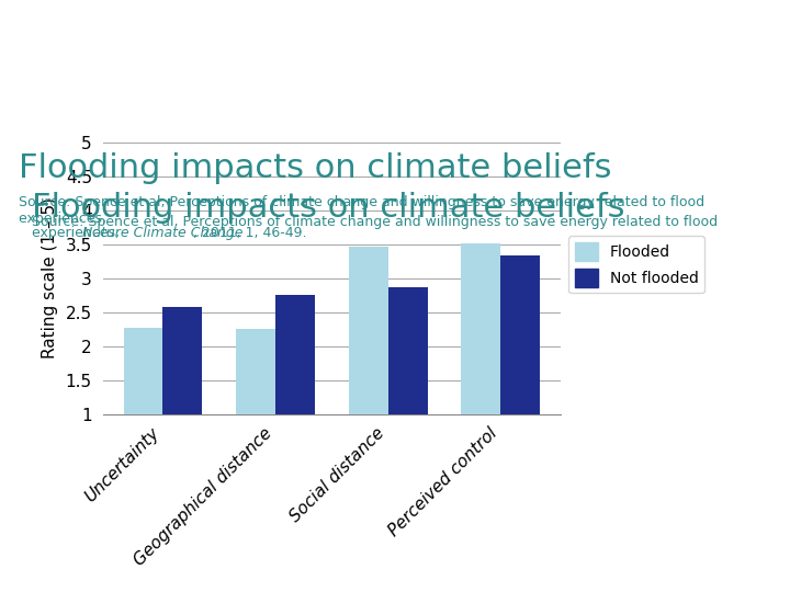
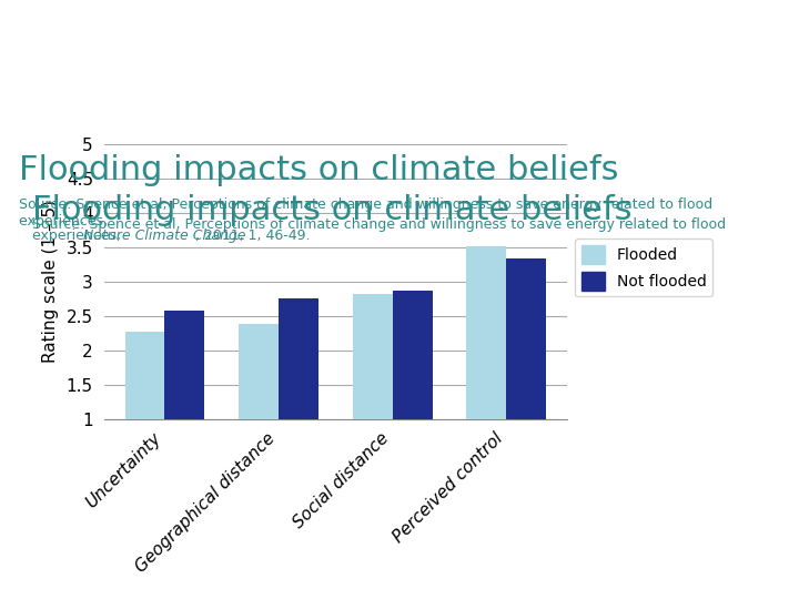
Flooded/Geographical distance: 2.26 -> 2.38
Flooded/Social distance: 3.46 -> 2.82
